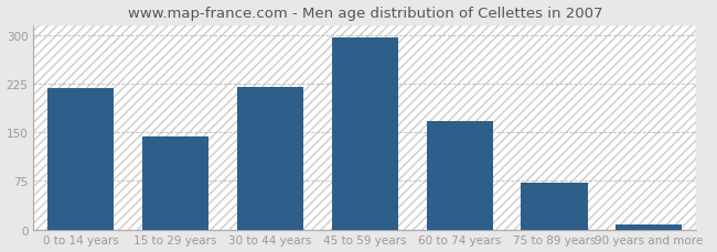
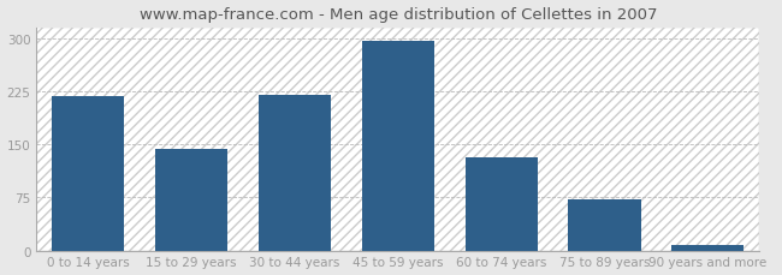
60 to 74 years: 168 -> 132
